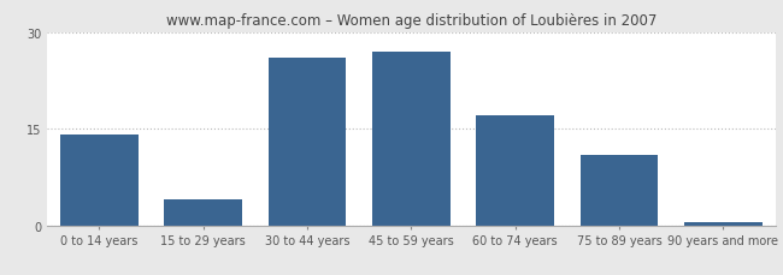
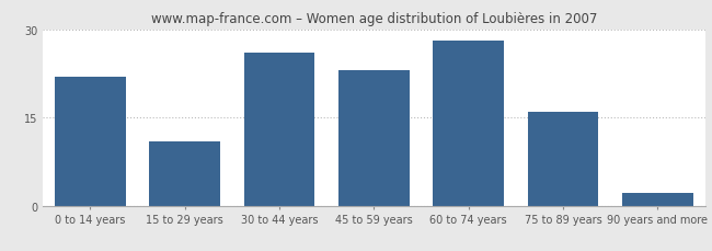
0 to 14 years: 14.0 -> 22.0
15 to 29 years: 4.0 -> 11.0
45 to 59 years: 27.0 -> 23.0
60 to 74 years: 17.0 -> 28.0
75 to 89 years: 11.0 -> 16.0
90 years and more: 0.5 -> 2.2
